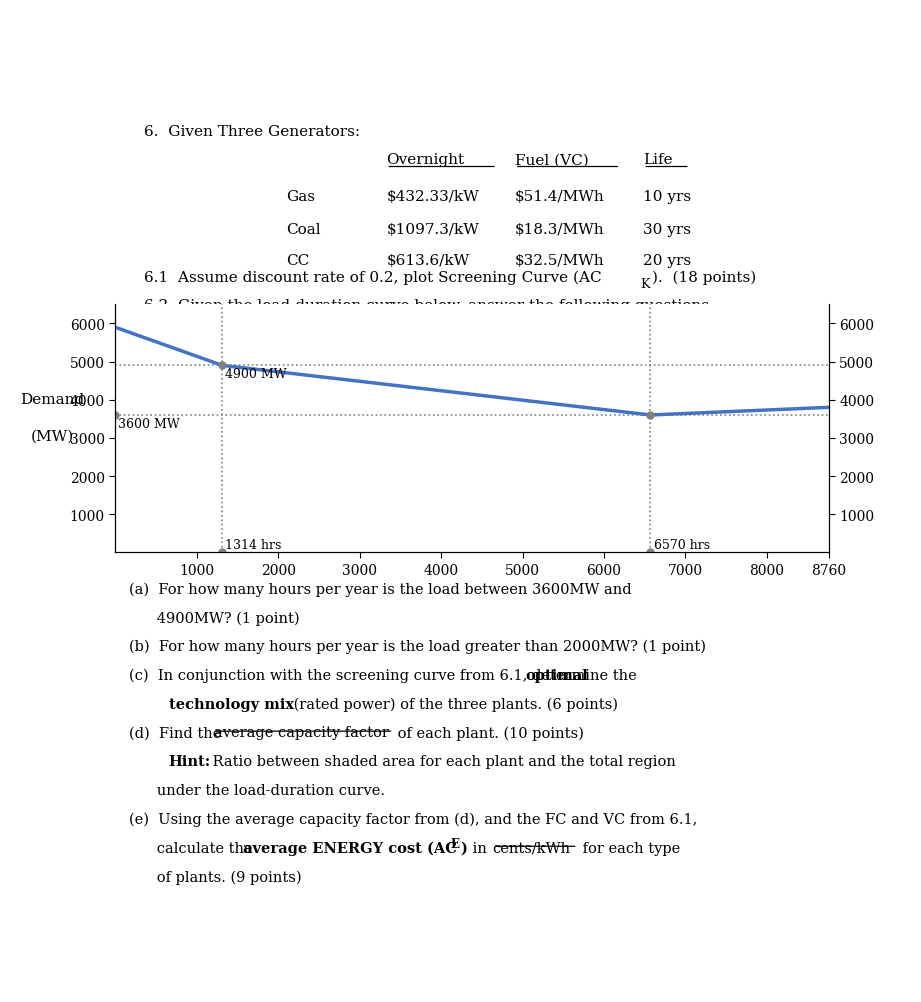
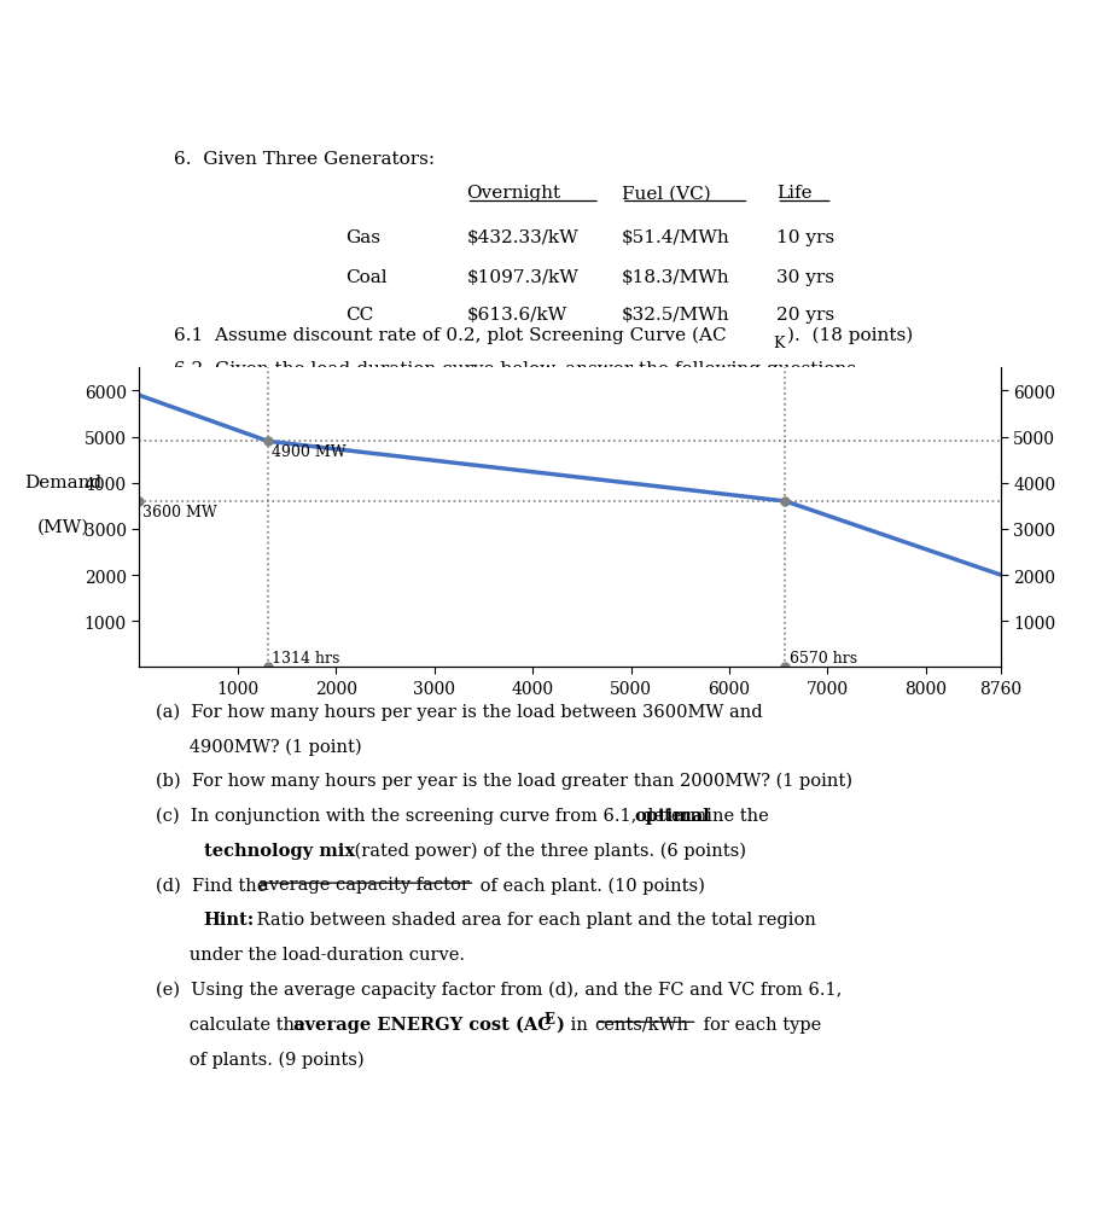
8760: 3800 -> 2000
